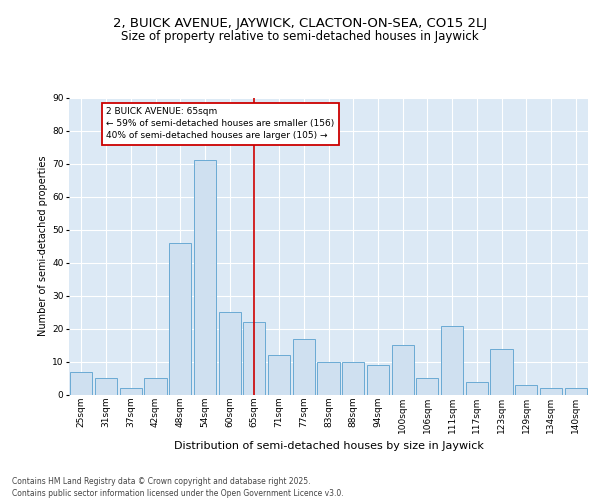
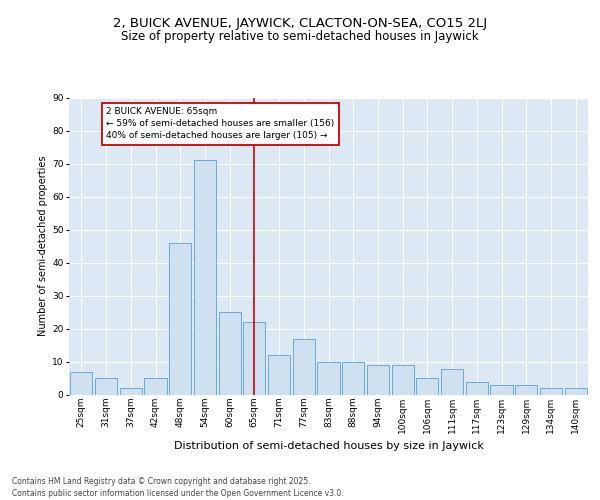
100sqm: 15 -> 9
111sqm: 21 -> 8
123sqm: 14 -> 3
